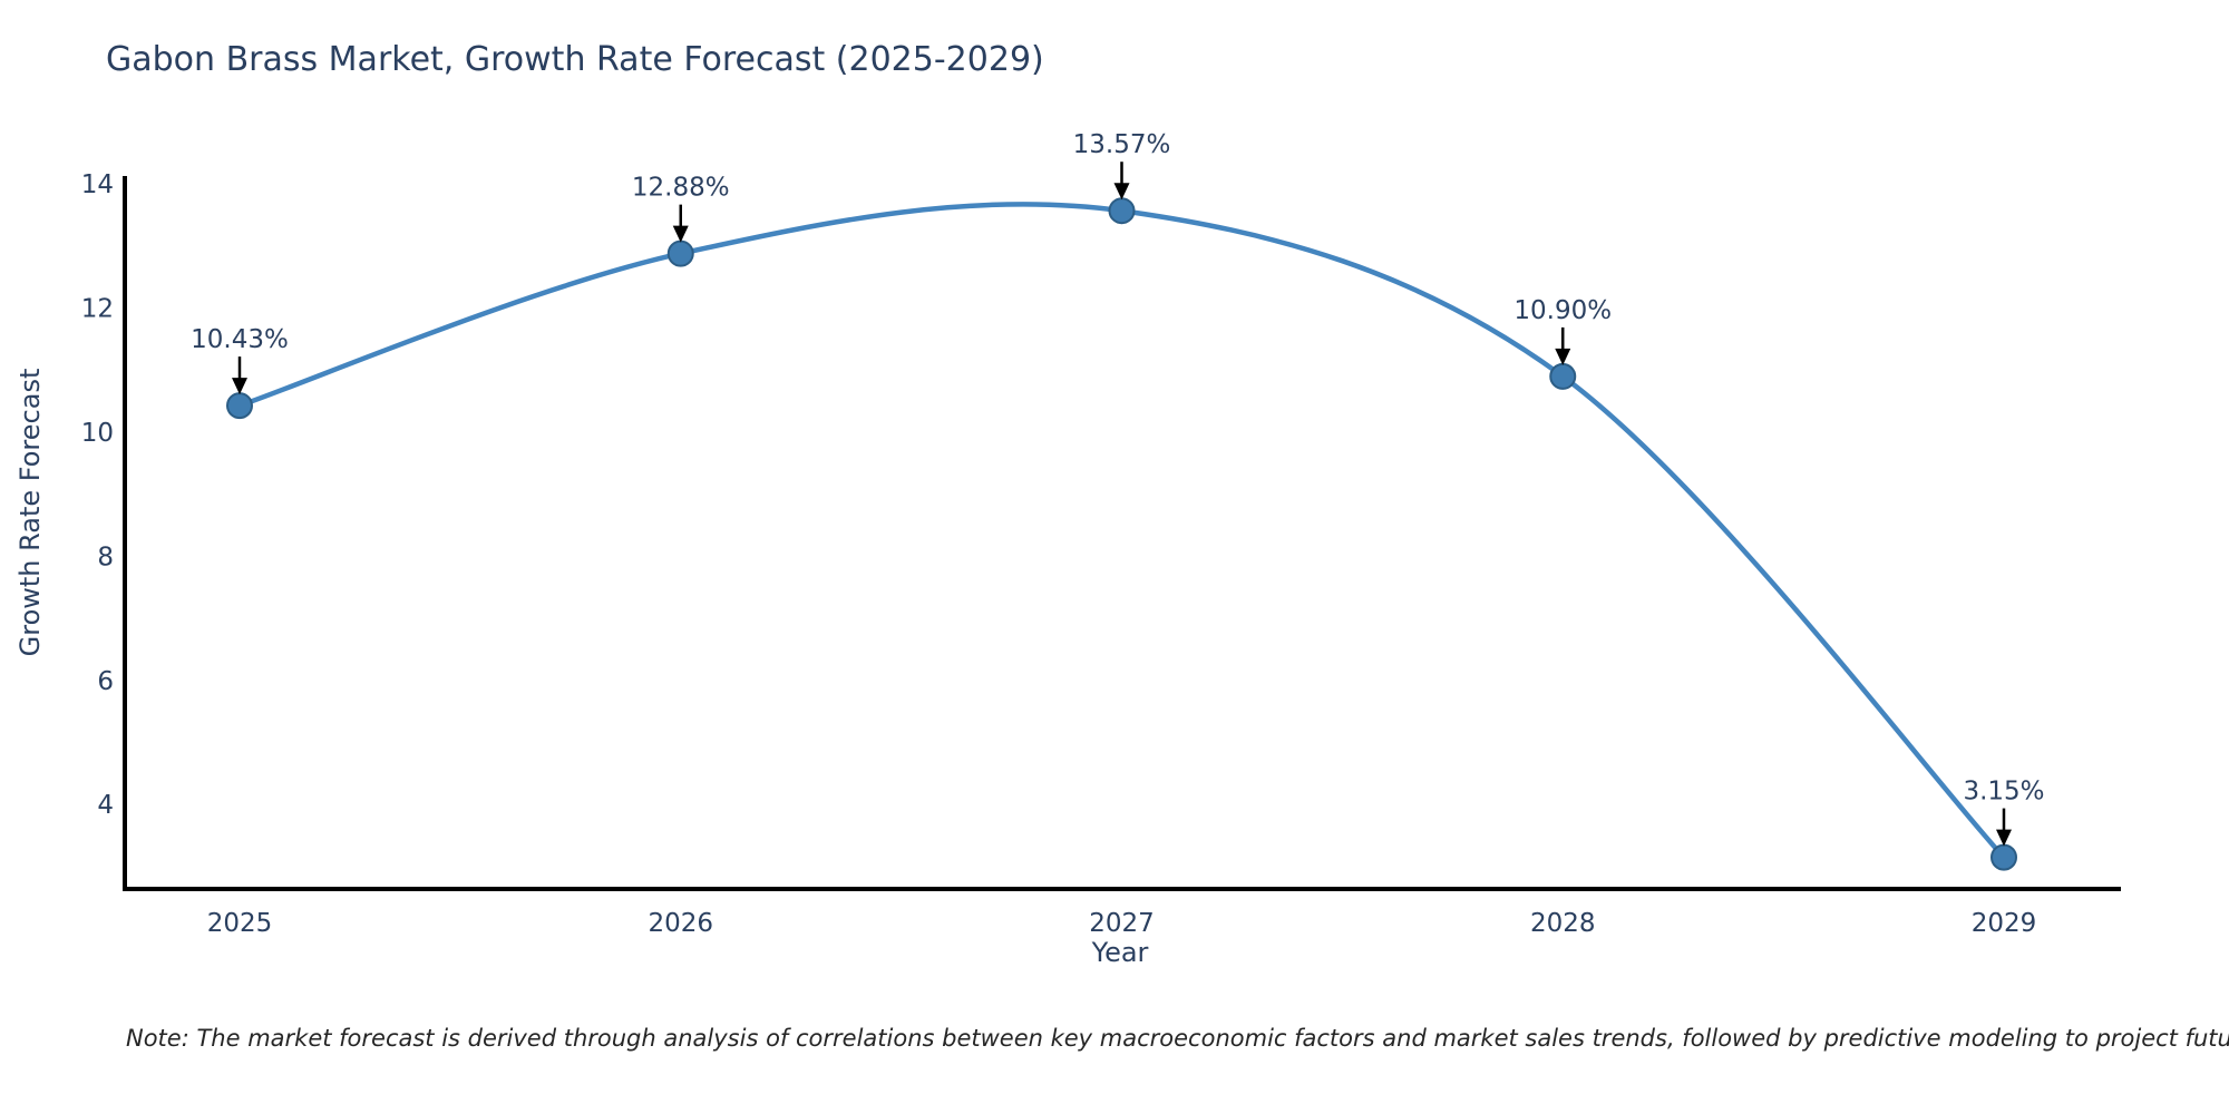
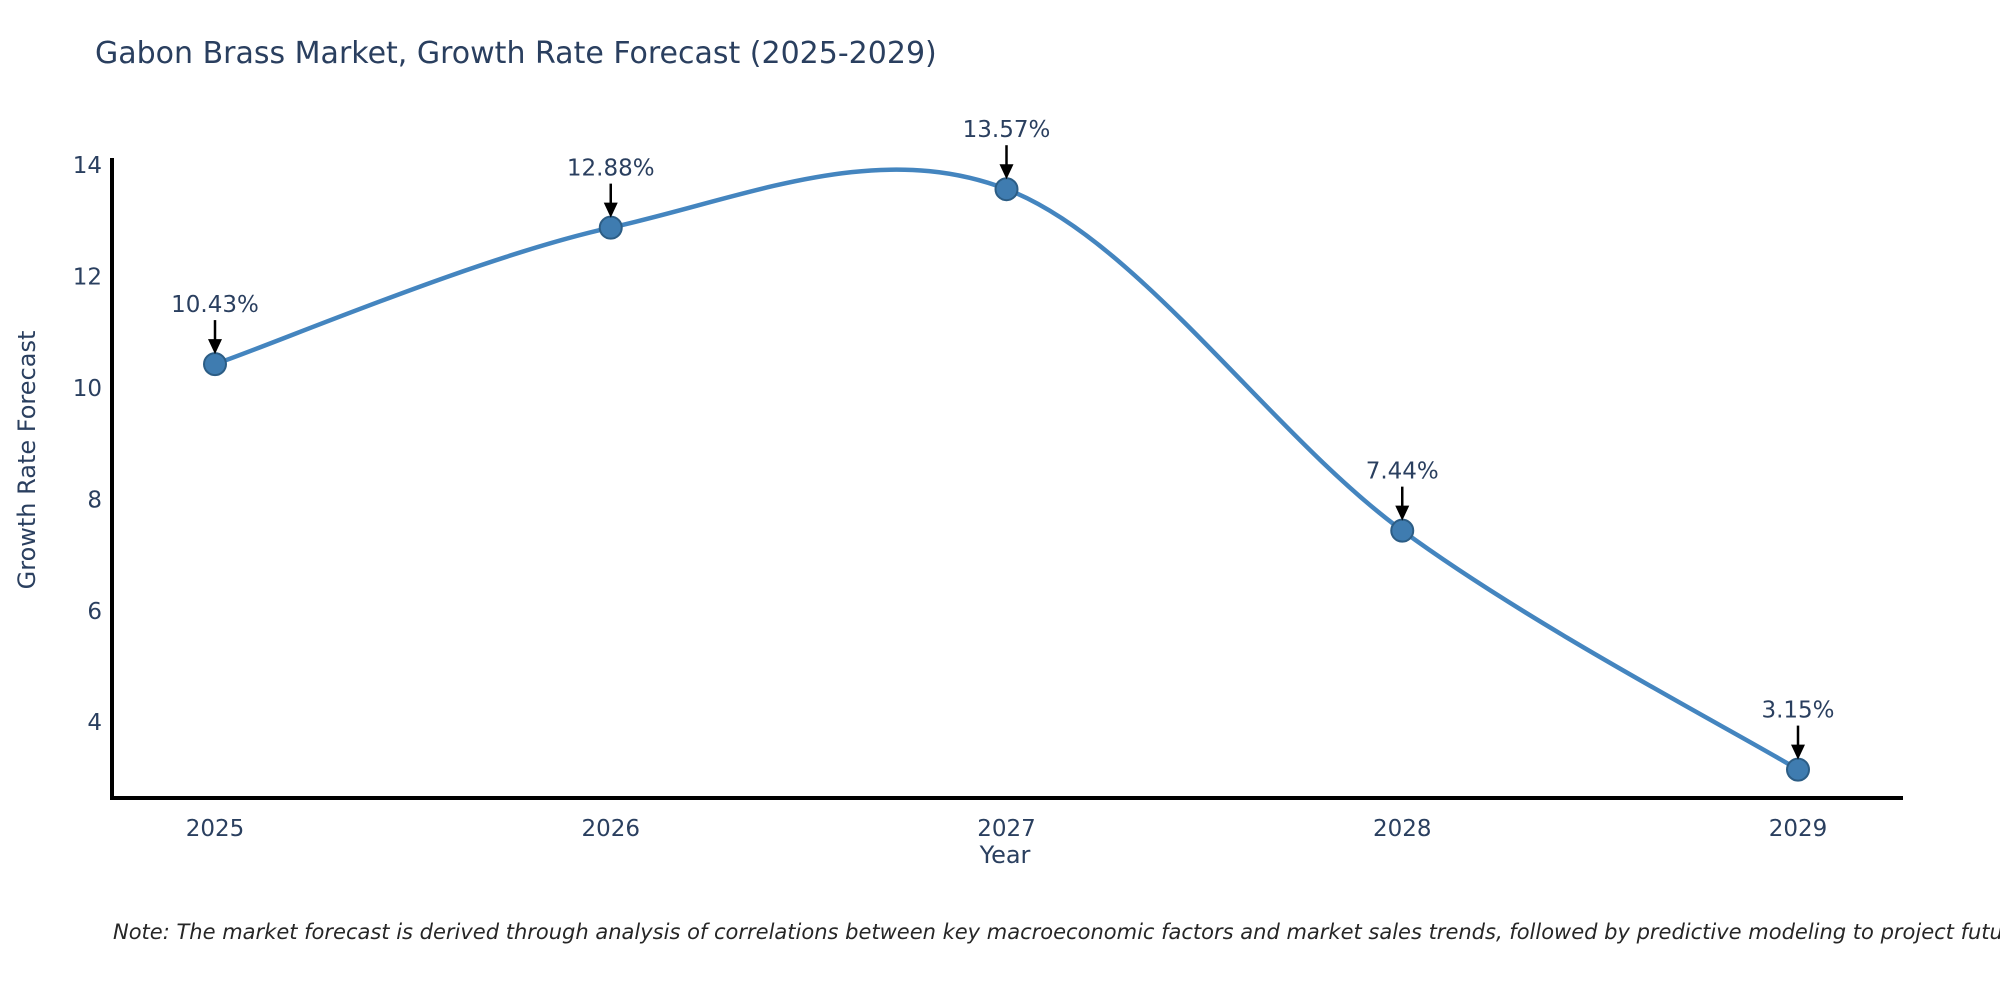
2028: 10.90% -> 7.44%
